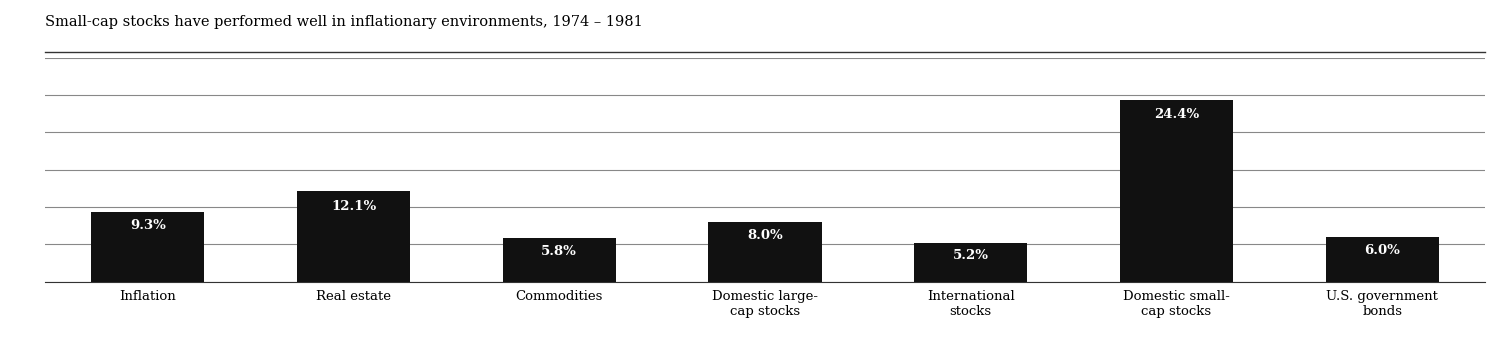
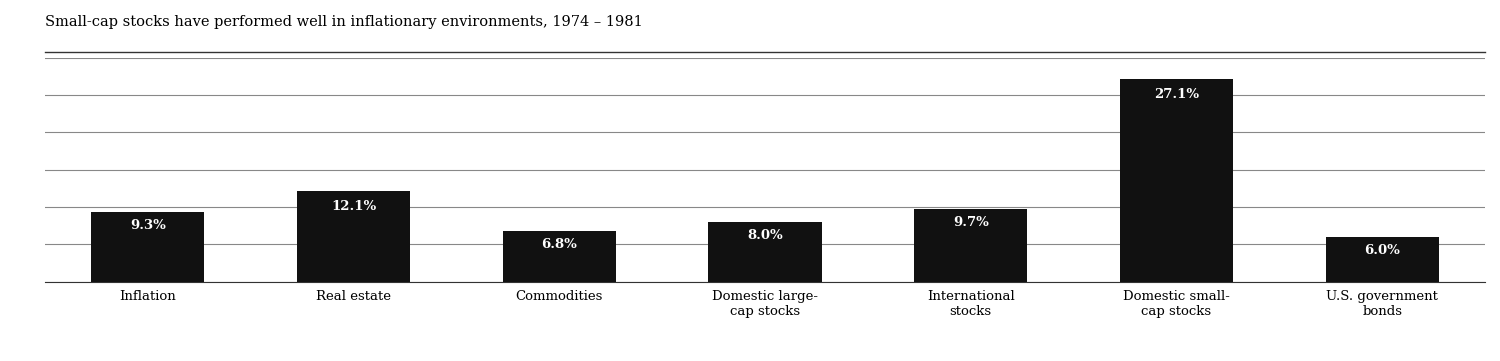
Commodities: 5.8% -> 6.8%
International stocks: 5.2% -> 9.7%
Domestic small- cap stocks: 24.4% -> 27.1%
